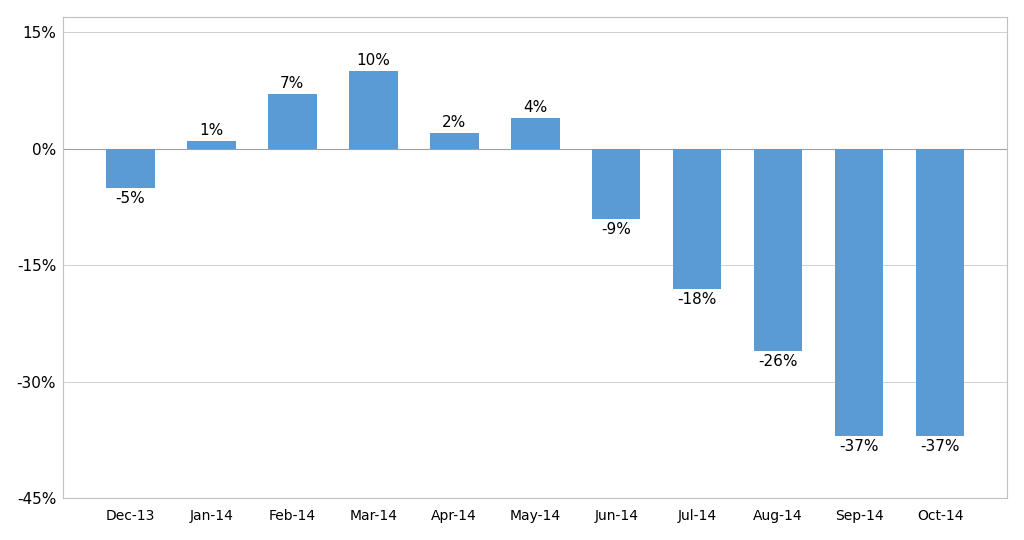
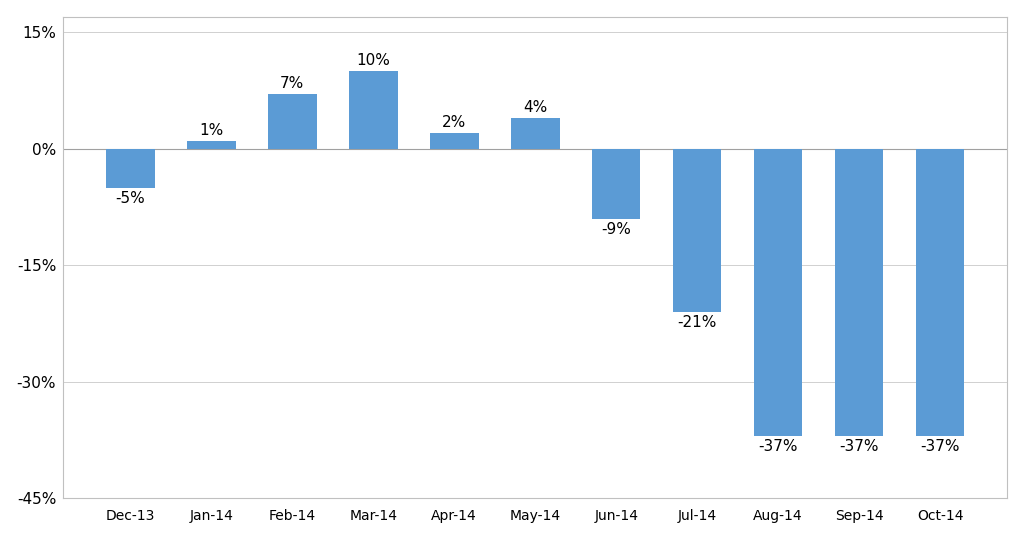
Jul-14: -18% -> -21%
Aug-14: -26% -> -37%
